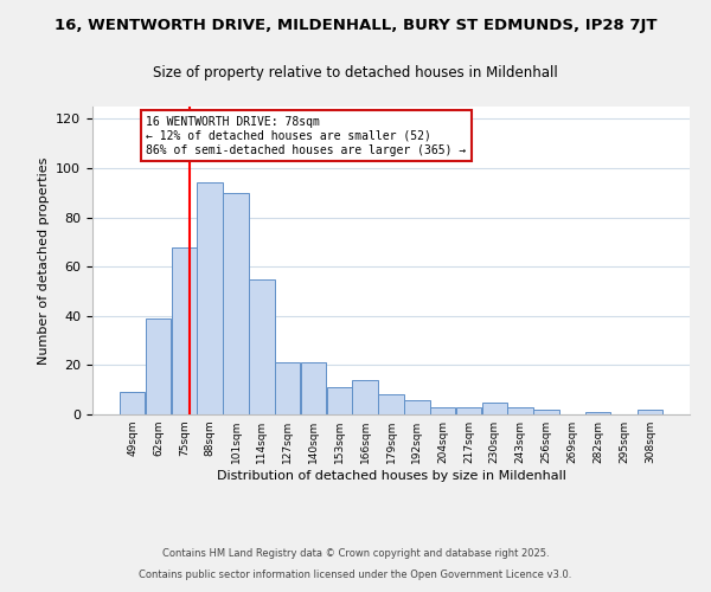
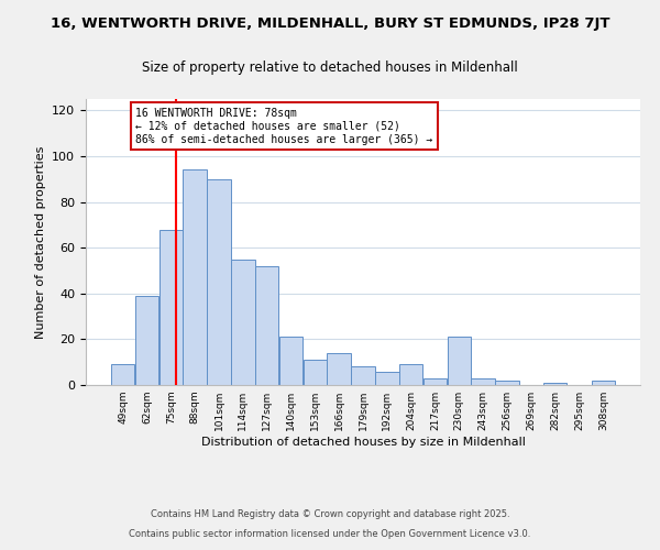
127sqm: 21 -> 52
204sqm: 3 -> 9
230sqm: 5 -> 21
